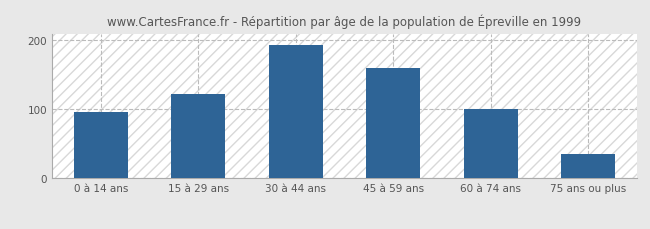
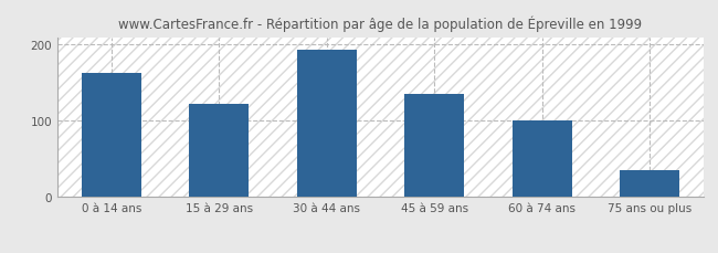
0 à 14 ans: 96 -> 163
45 à 59 ans: 160 -> 135
